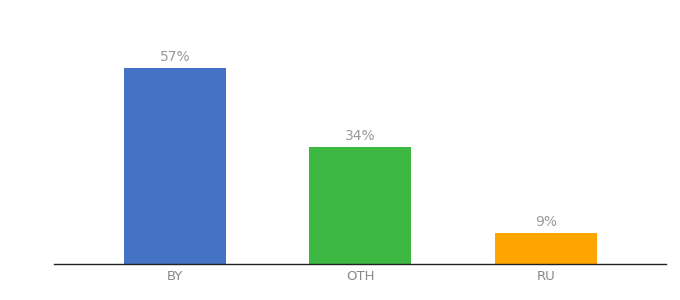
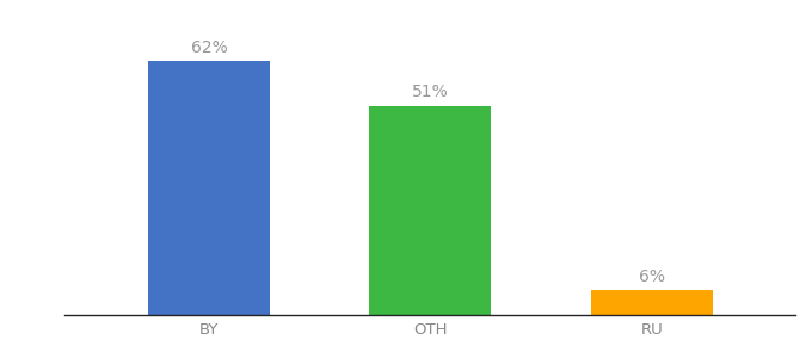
BY: 57% -> 62%
OTH: 34% -> 51%
RU: 9% -> 6%
